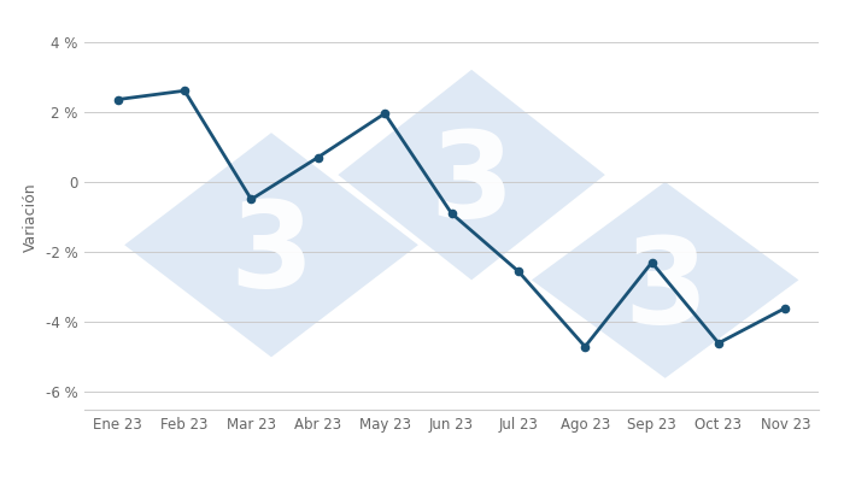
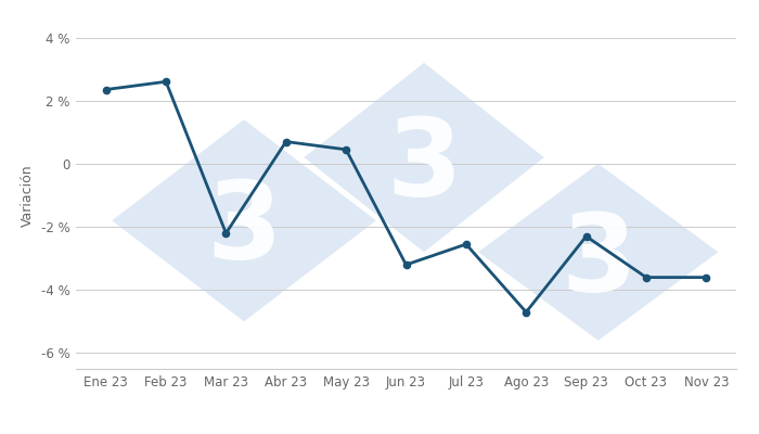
Mar 23: -0.50 % -> -2.20 %
May 23: 1.95 % -> 0.45 %
Jun 23: -0.90 % -> -3.20 %
Oct 23: -4.60 % -> -3.60 %
